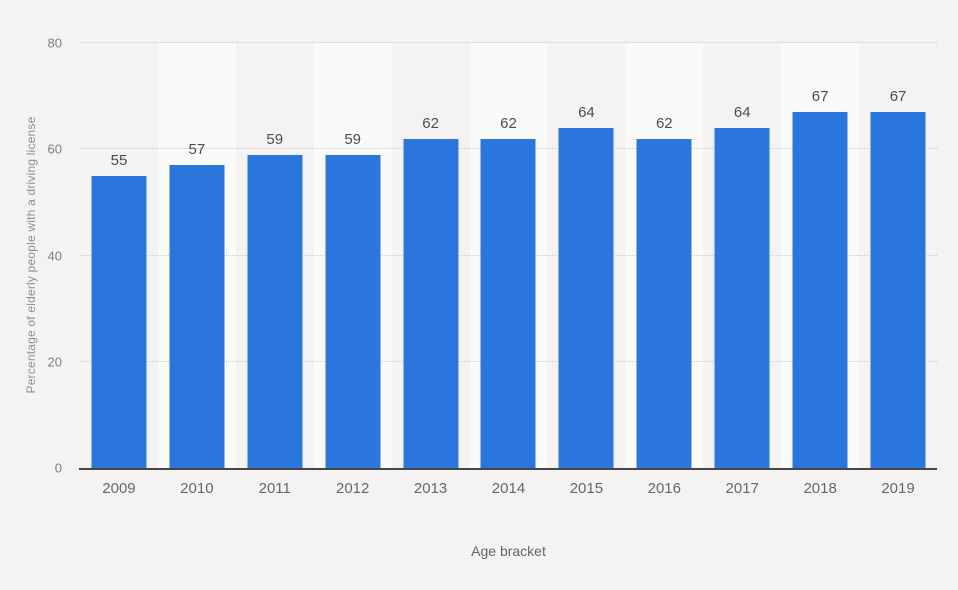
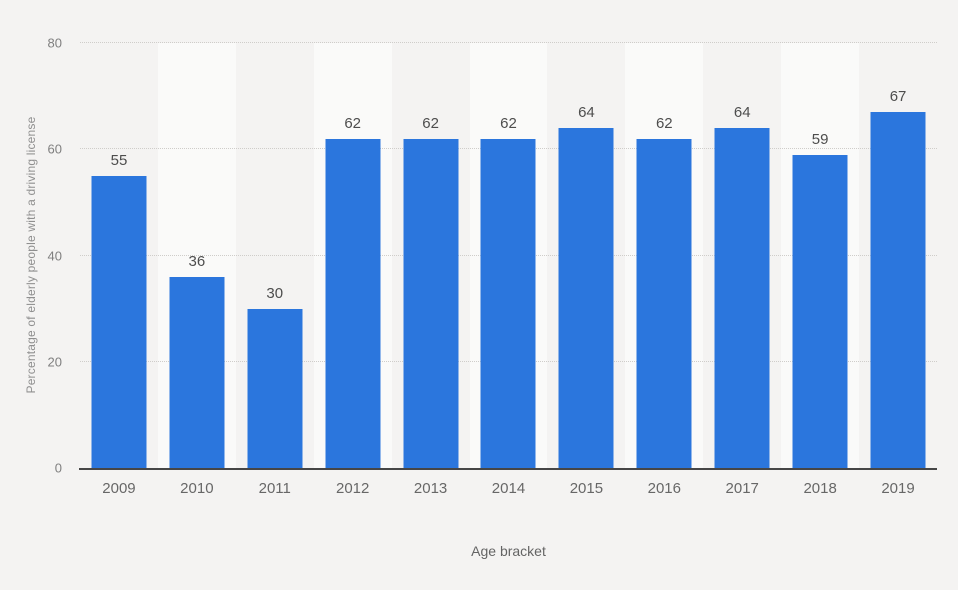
2010: 57 -> 36
2011: 59 -> 30
2012: 59 -> 62
2018: 67 -> 59
